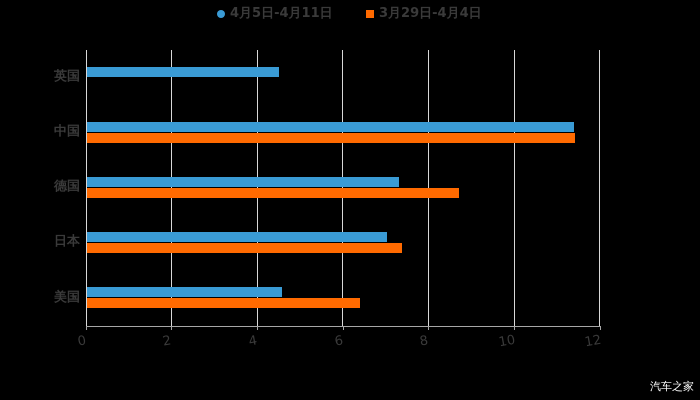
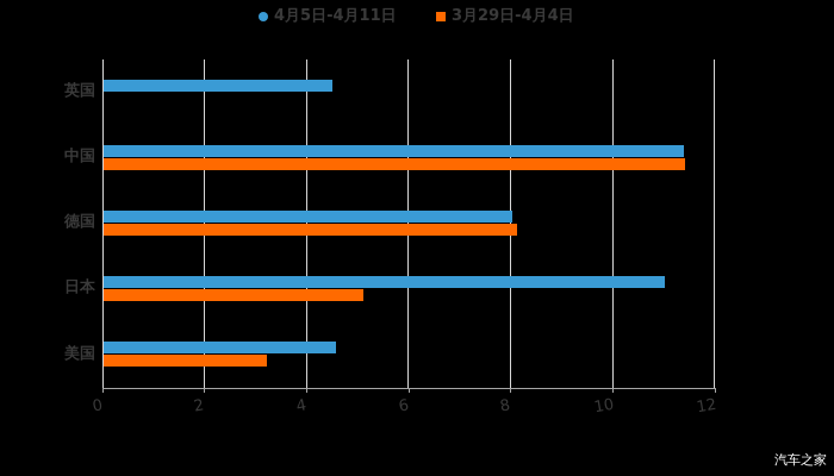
4月5日-4月11日/德国: 7.3 -> 8.0
3月29日-4月4日/德国: 8.7 -> 8.1
4月5日-4月11日/日本: 7.0 -> 11.0
3月29日-4月4日/日本: 7.3 -> 5.1
3月29日-4月4日/美国: 6.4 -> 3.2
